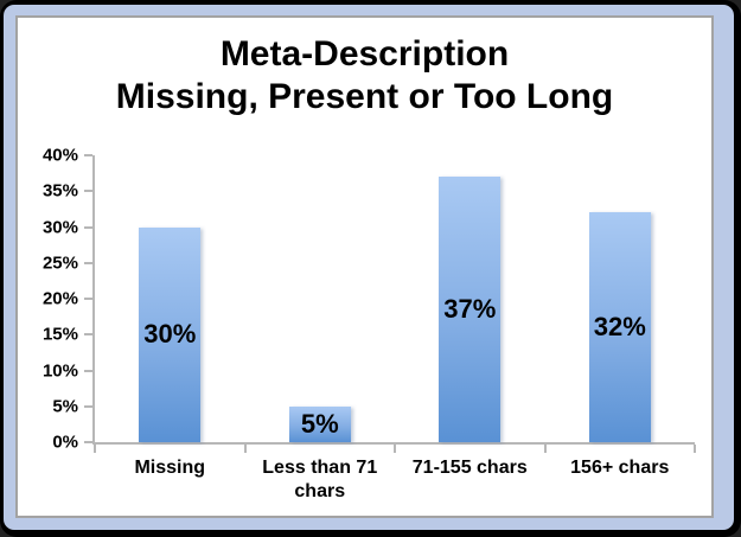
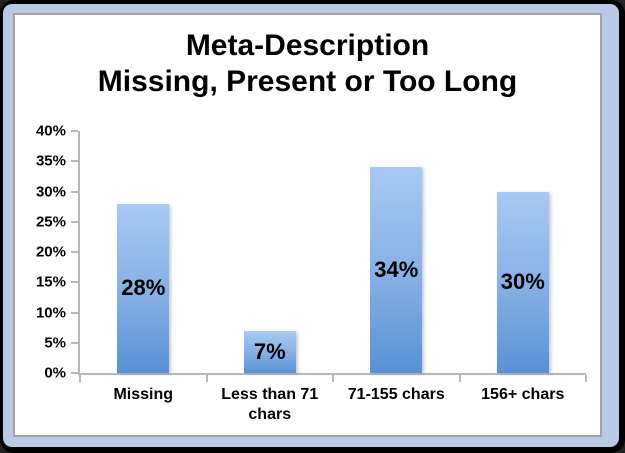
Missing: 30% -> 28%
Less than 71 chars: 5% -> 7%
71-155 chars: 37% -> 34%
156+ chars: 32% -> 30%
